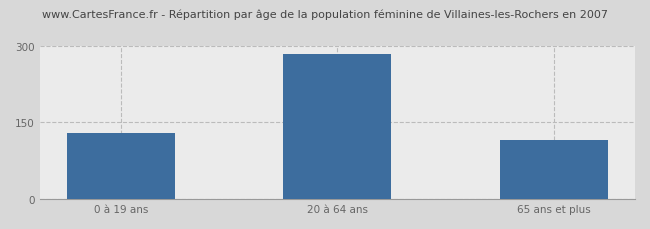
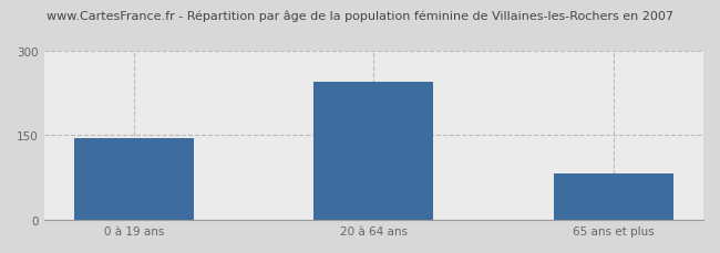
0 à 19 ans: 130 -> 144
20 à 64 ans: 283 -> 244
65 ans et plus: 115 -> 82
